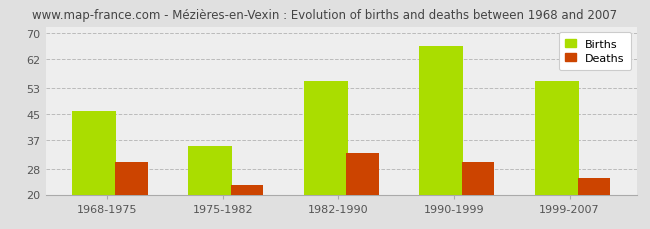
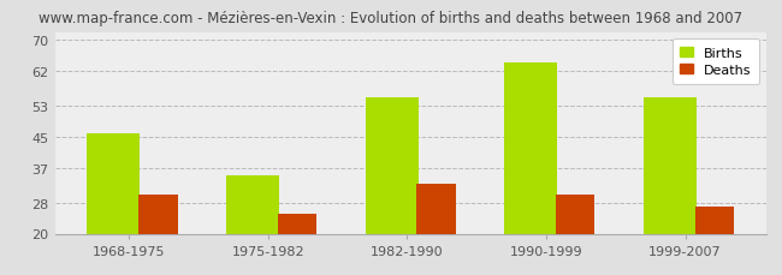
Deaths/1975-1982: 23 -> 25
Births/1990-1999: 66 -> 64
Deaths/1999-2007: 25 -> 27
